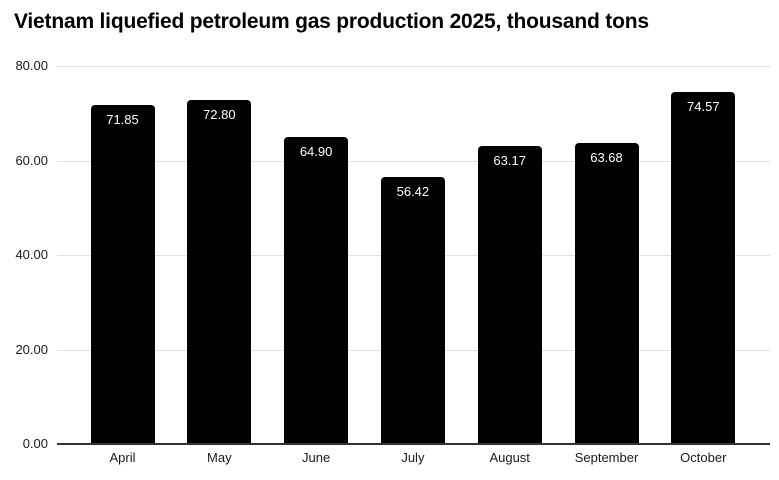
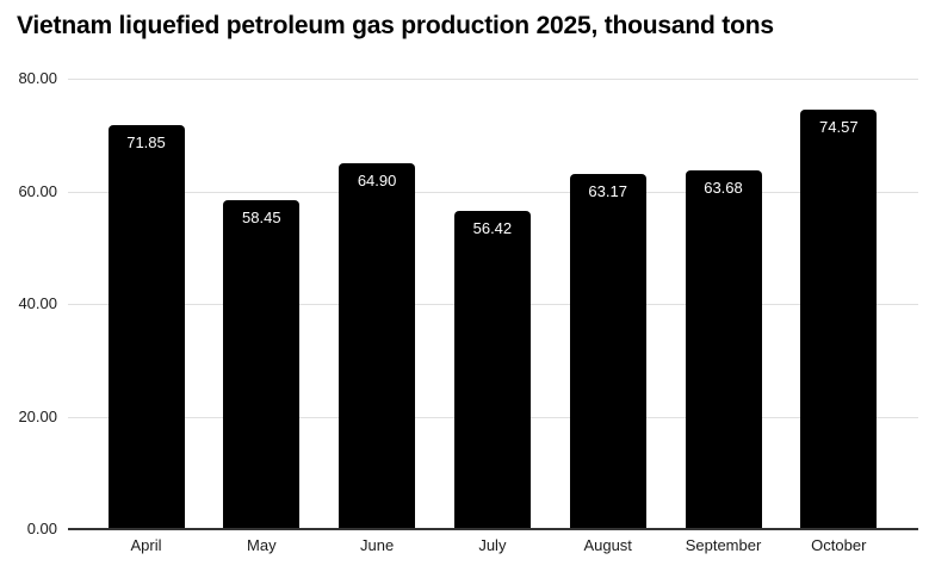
May: 72.80 -> 58.45
